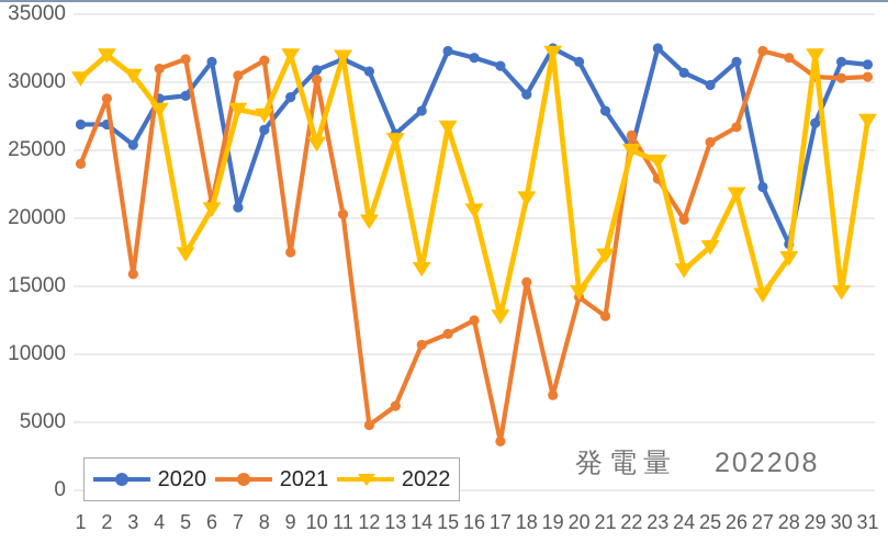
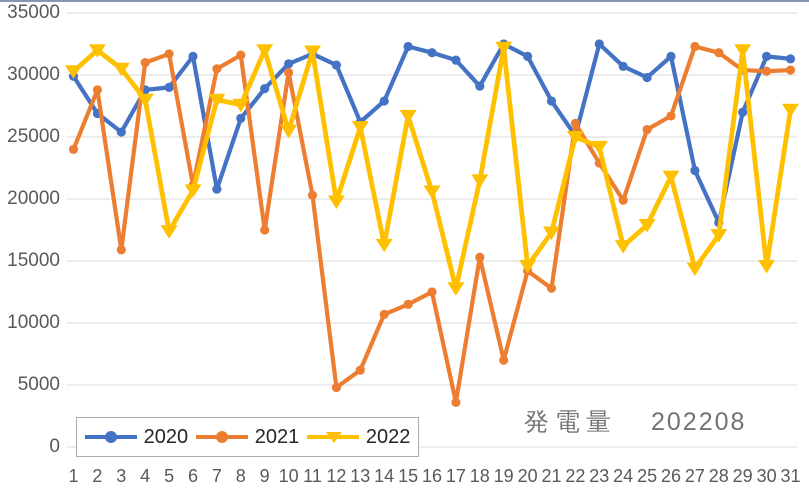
2020/1: 26900 -> 29900
